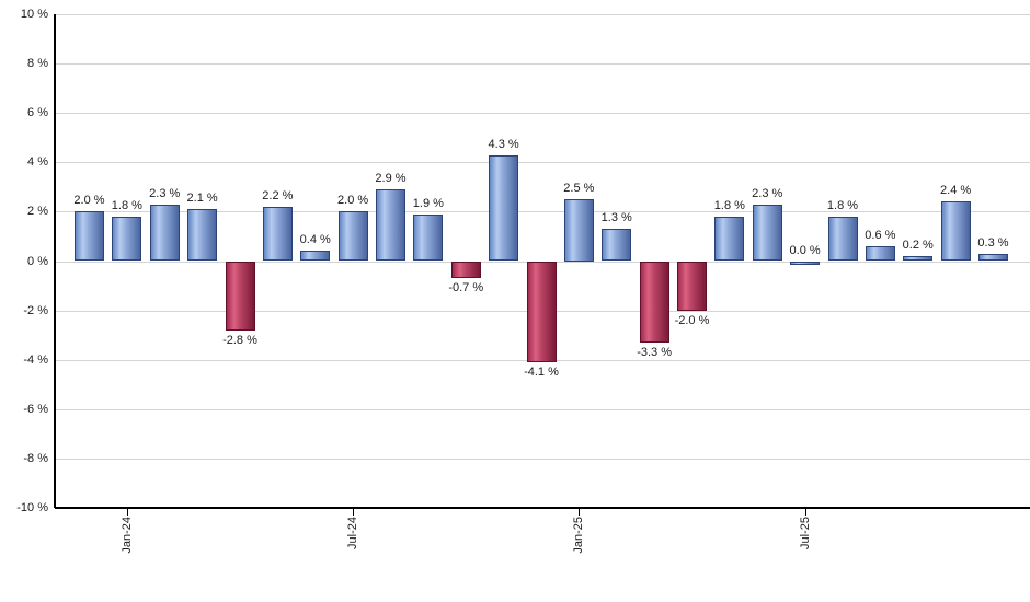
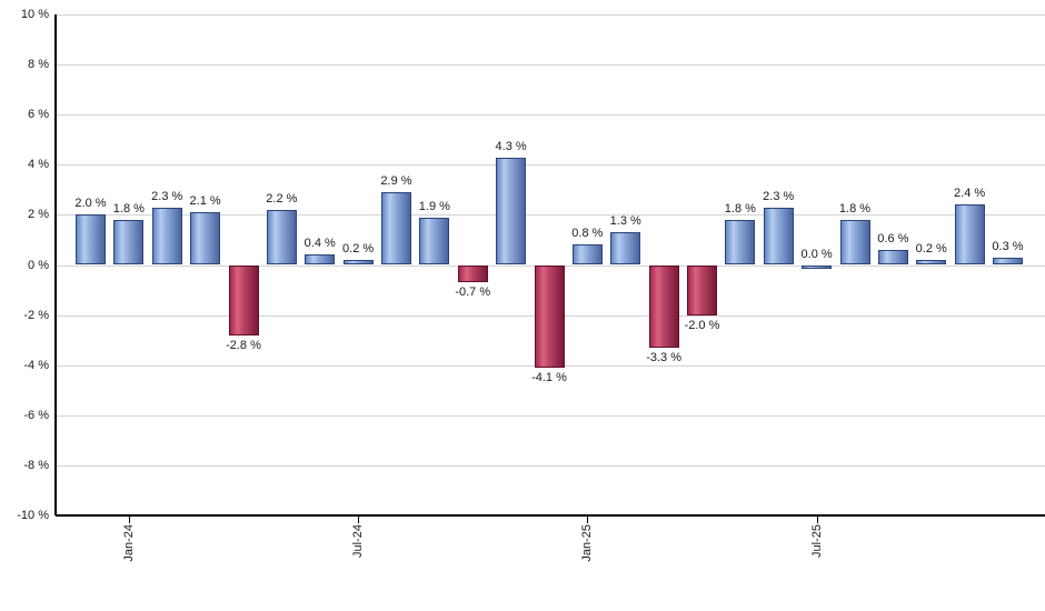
Jul-24: 2.0 -> 0.2
Jan-25: 2.5 -> 0.8
